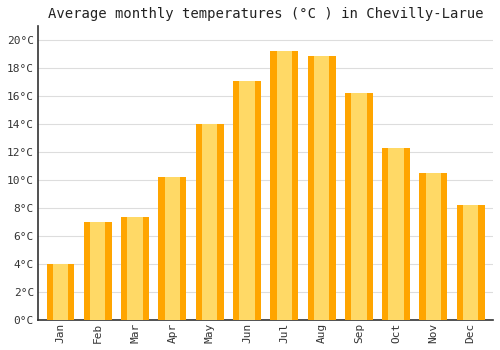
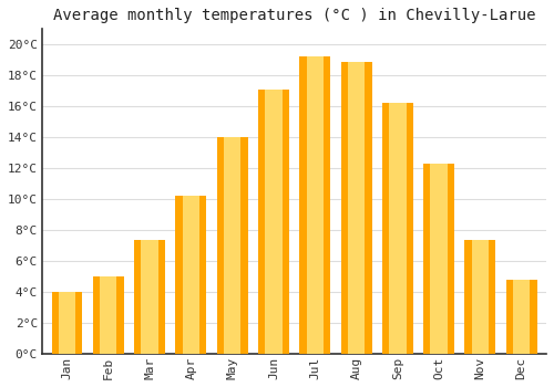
Feb: 7.0°C -> 5.0°C
Nov: 10.5°C -> 7.4°C
Dec: 8.2°C -> 4.8°C
